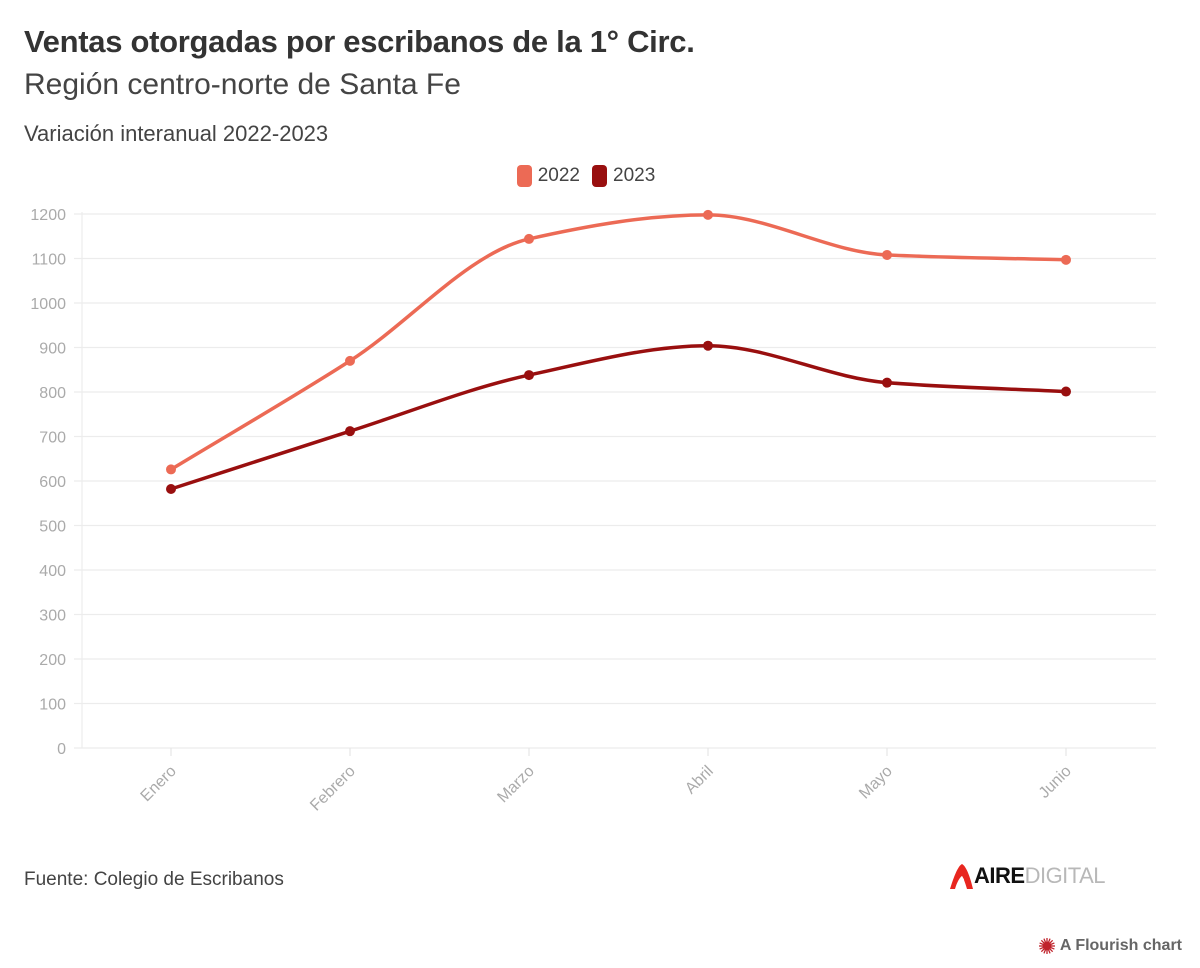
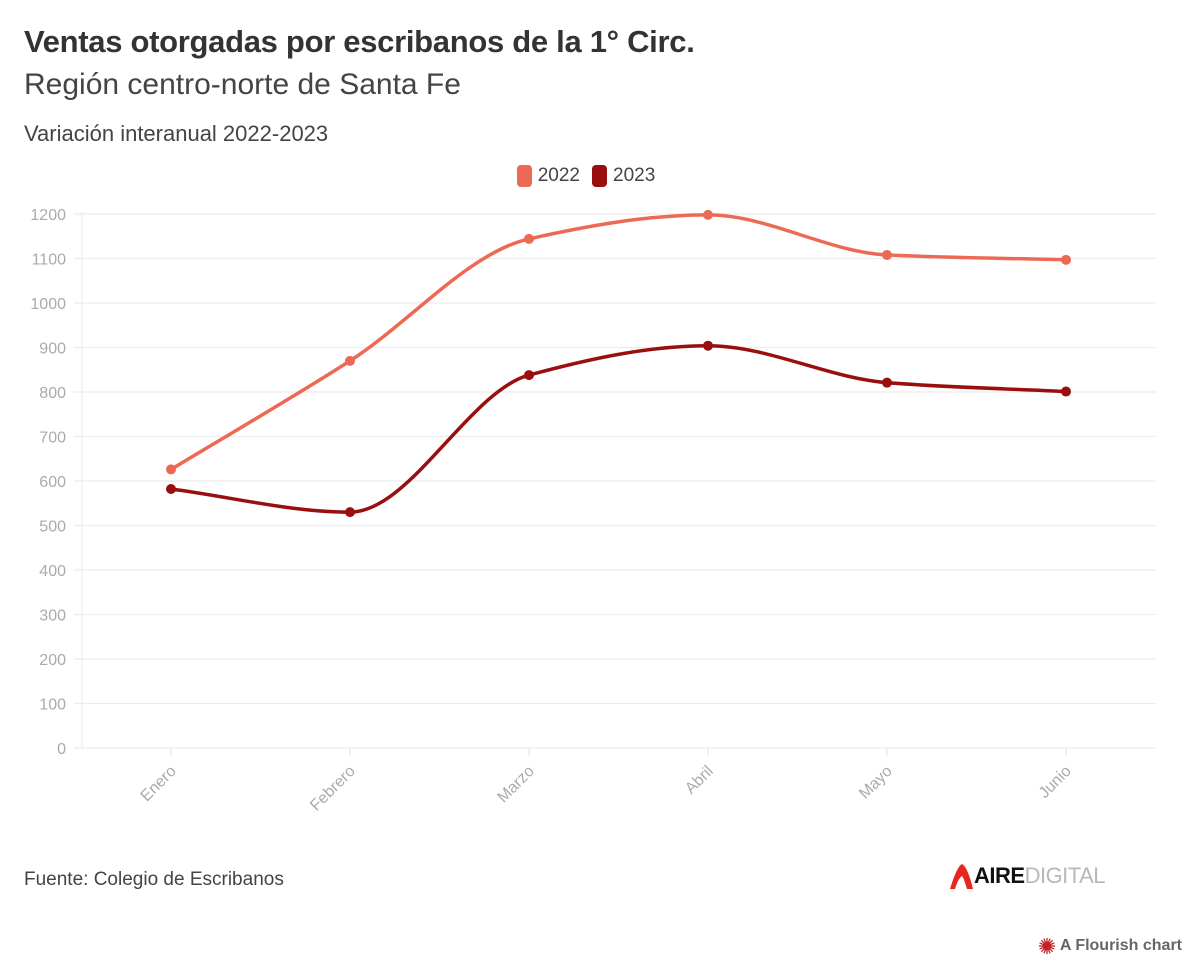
2023/Febrero: 710 -> 530
